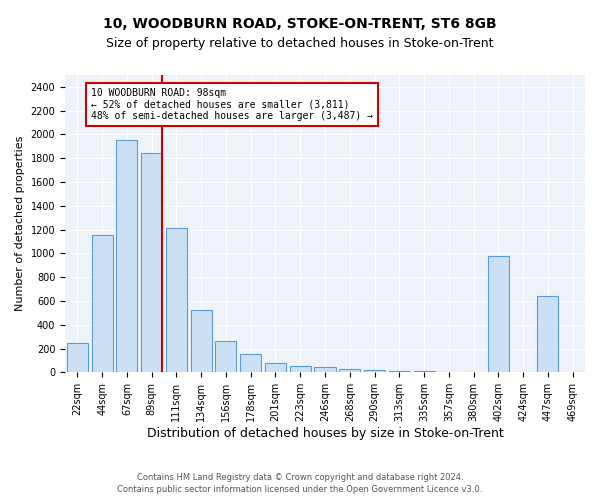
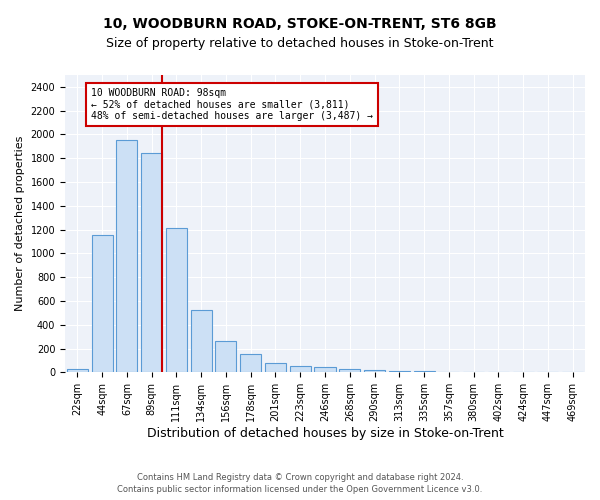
22sqm: 250 -> 20
402sqm: 980 -> 0
447sqm: 640 -> 0
